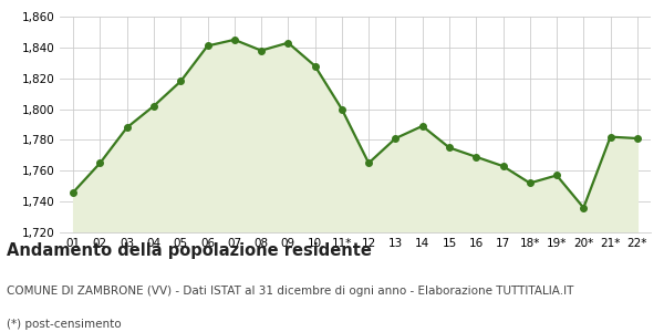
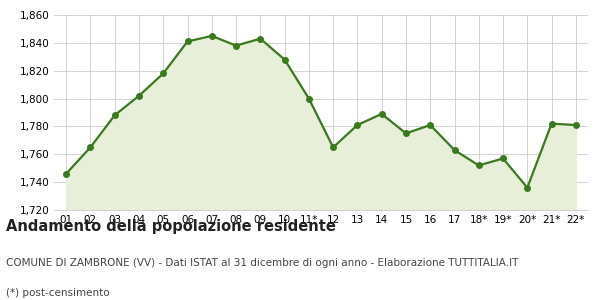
16: 1,769 -> 1,781
